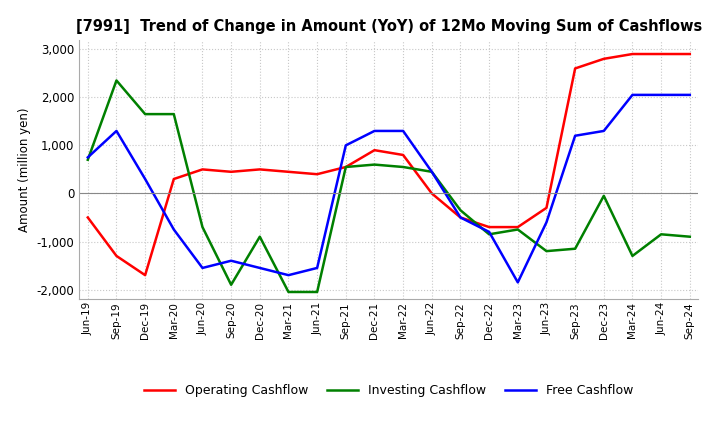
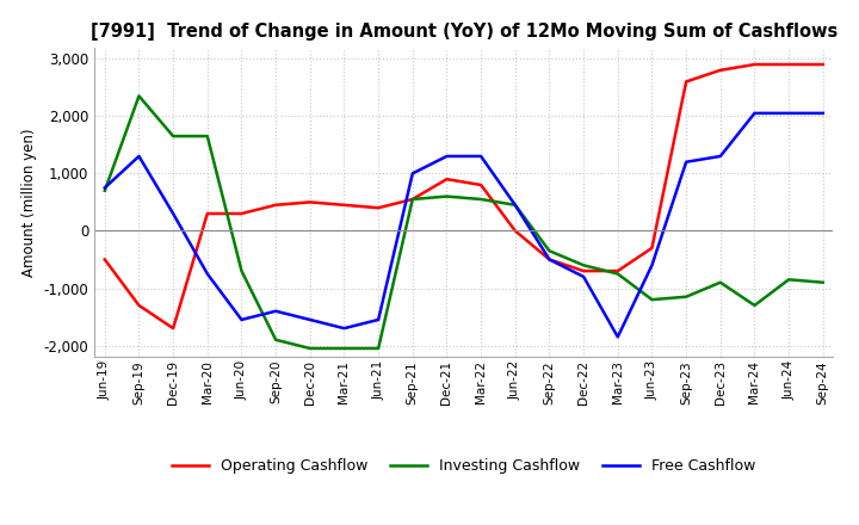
Operating Cashflow/Jun-20: 500 -> 300
Investing Cashflow/Dec-20: -900 -> -2,050
Investing Cashflow/Dec-22: -850 -> -600
Investing Cashflow/Dec-23: -50 -> -900
